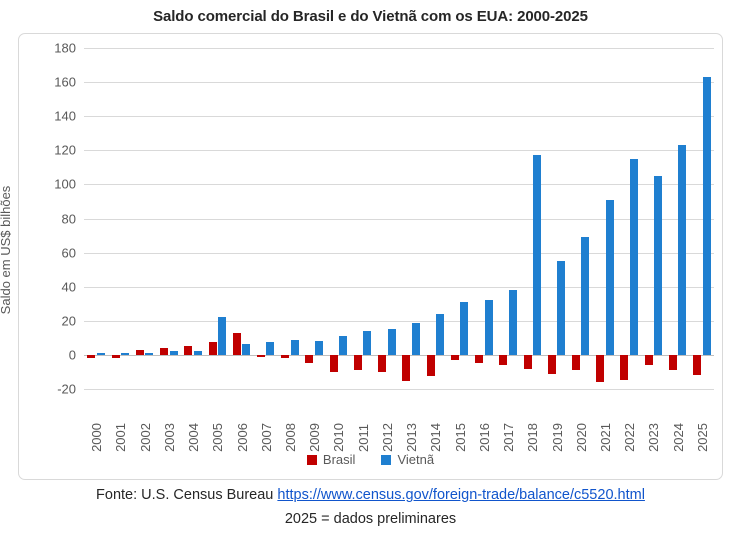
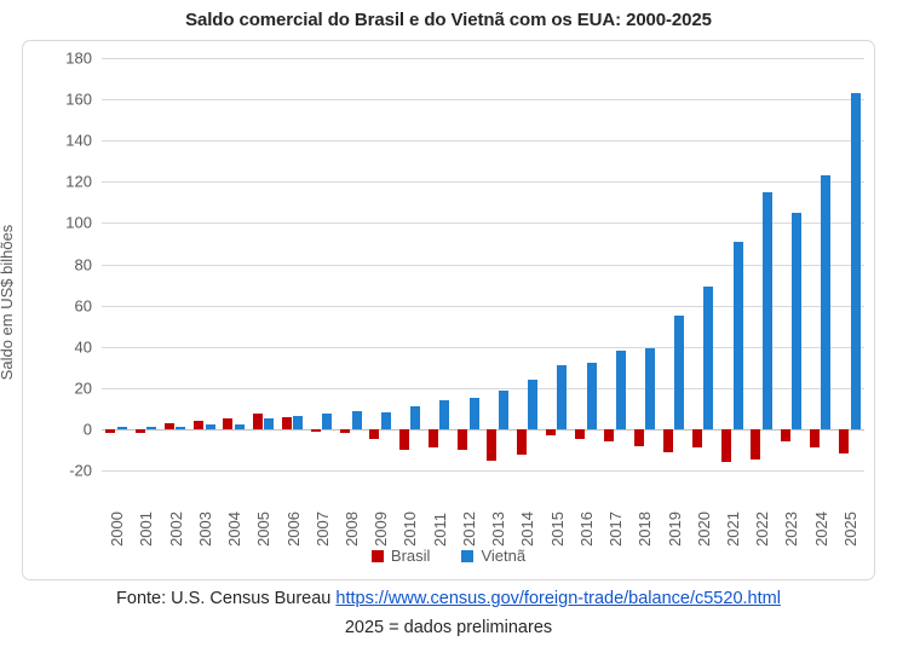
Vietnã/2005: 22 -> 5
Brasil/2006: 13 -> 6
Vietnã/2018: 117 -> 39
